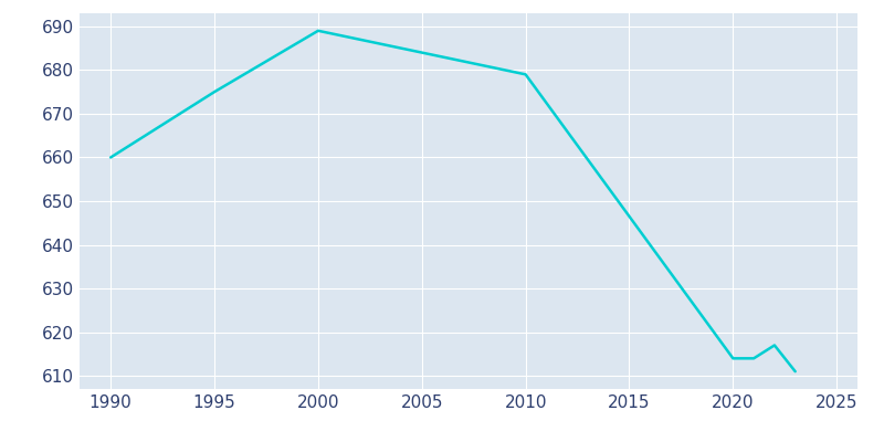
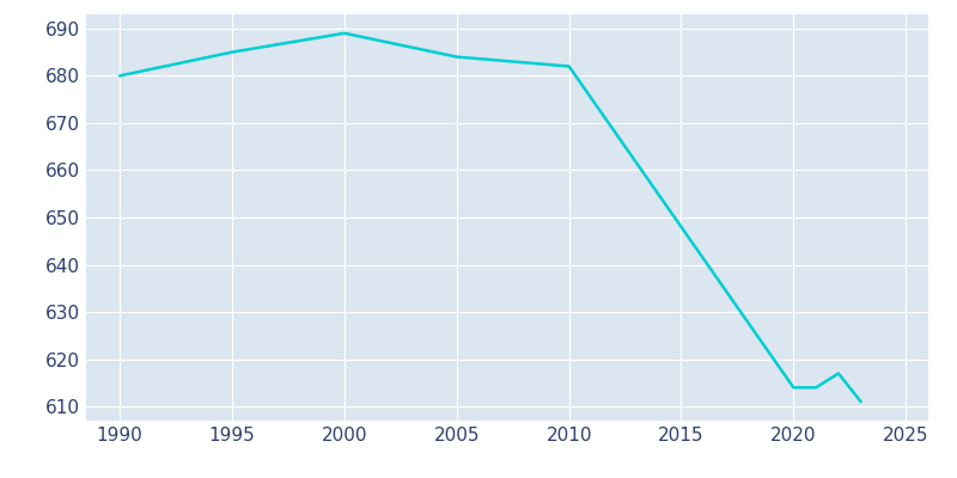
1990: 660 -> 680
1995: 675 -> 685
2010: 679 -> 682
